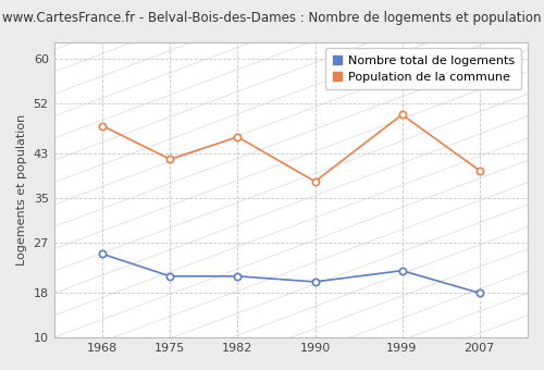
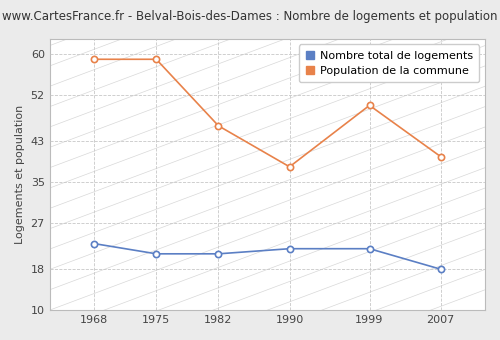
Nombre total de logements/1968: 25 -> 23
Population de la commune/1968: 48 -> 59
Population de la commune/1975: 42 -> 59
Nombre total de logements/1990: 20 -> 22
